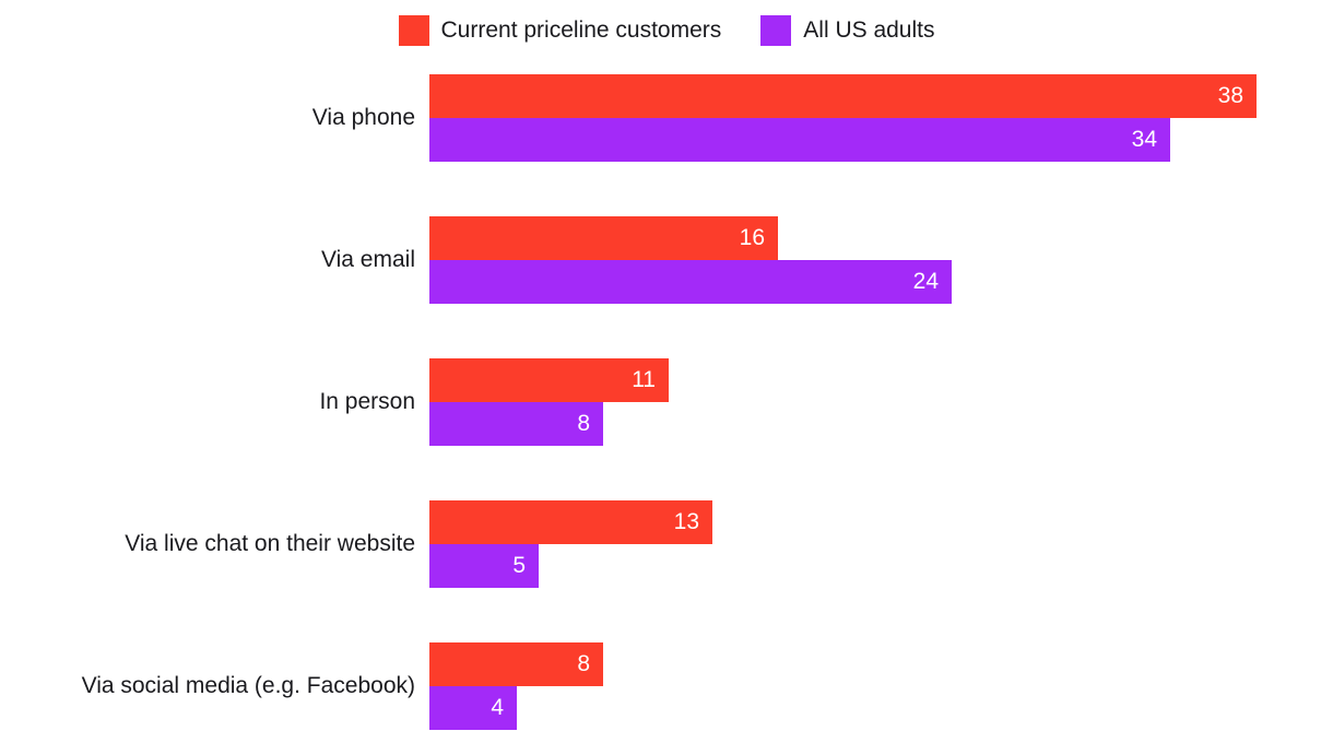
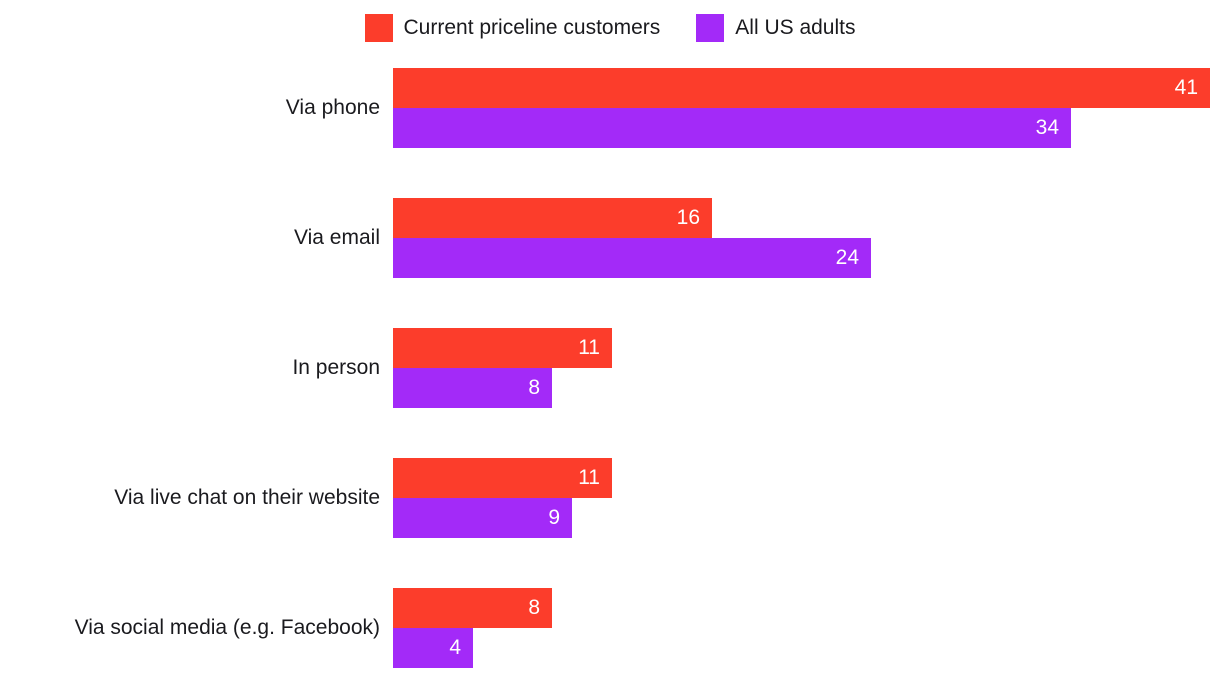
Current priceline customers/Via phone: 38 -> 41
Current priceline customers/Via live chat on their website: 13 -> 11
All US adults/Via live chat on their website: 5 -> 9
